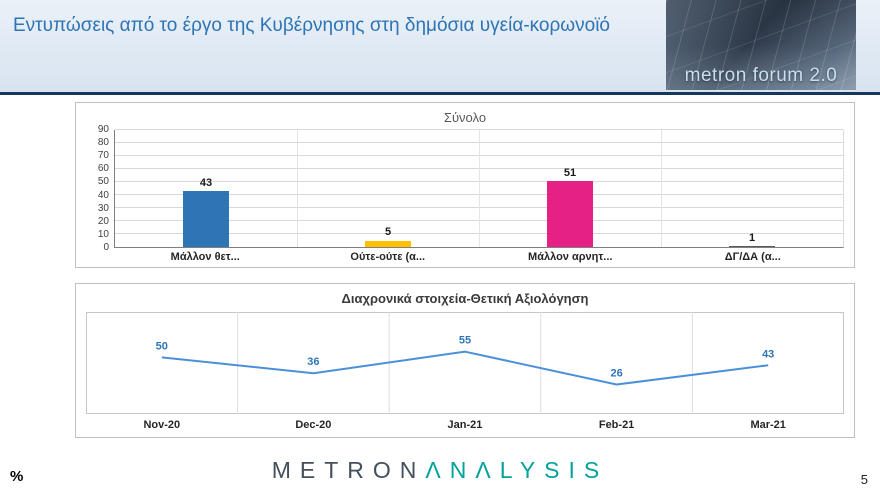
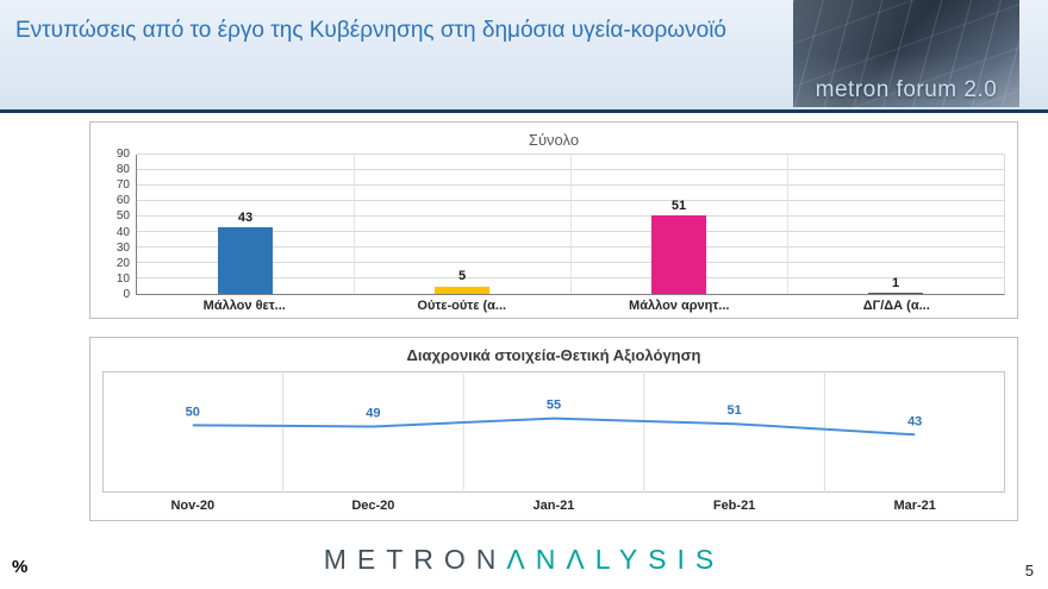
Διαχρονικά στοιχεία-Θετική Αξιολόγηση/Dec-20: 36 -> 49
Διαχρονικά στοιχεία-Θετική Αξιολόγηση/Feb-21: 26 -> 51
